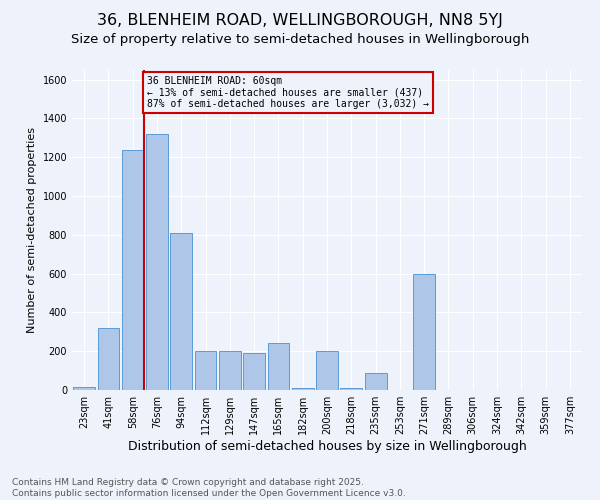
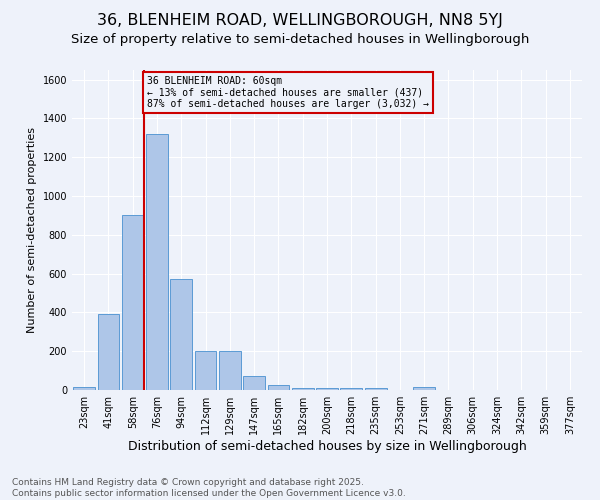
41sqm: 320 -> 390
58sqm: 1240 -> 900
94sqm: 810 -> 570
147sqm: 190 -> 70
165sqm: 240 -> 20
200sqm: 200 -> 10
235sqm: 90 -> 10
271sqm: 600 -> 20
